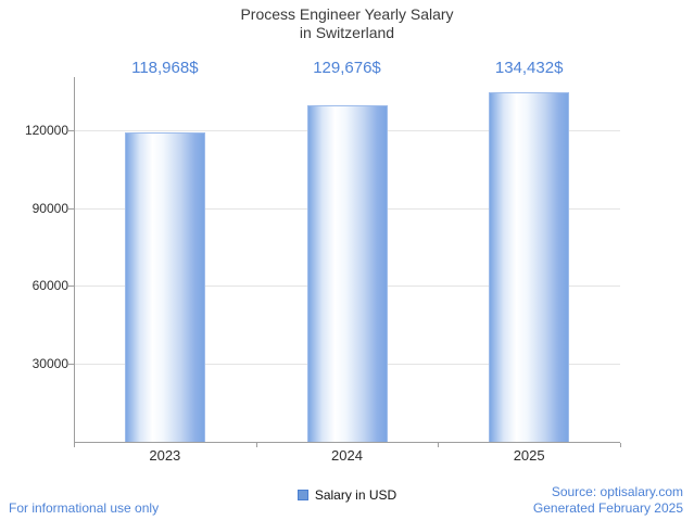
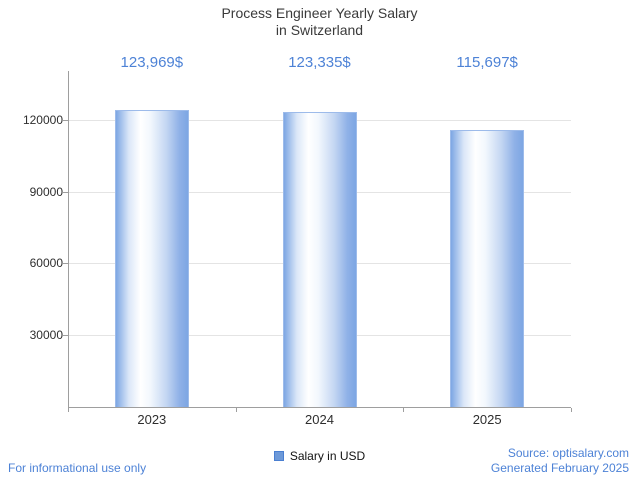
2023: 118,968 -> 123,969
2024: 129,676 -> 123,335
2025: 134,432 -> 115,697
